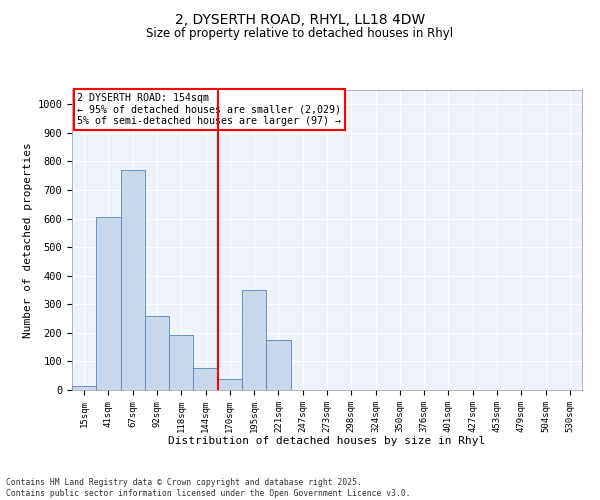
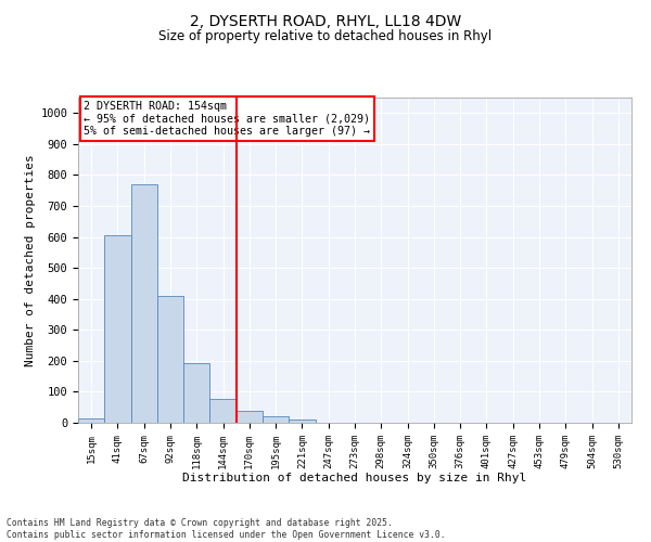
92sqm: 260 -> 410
195sqm: 350 -> 20
221sqm: 175 -> 12
